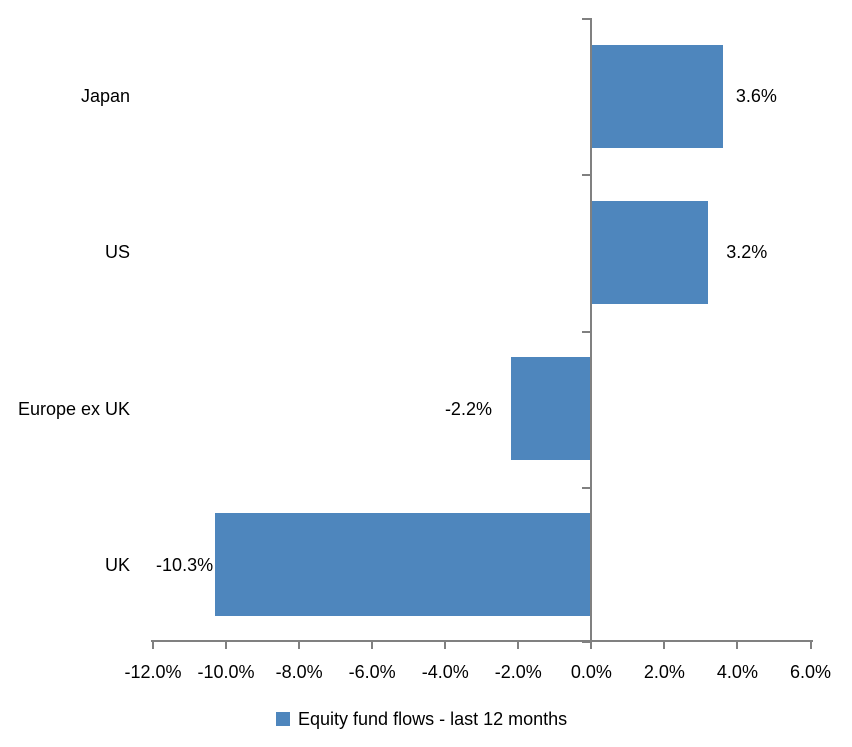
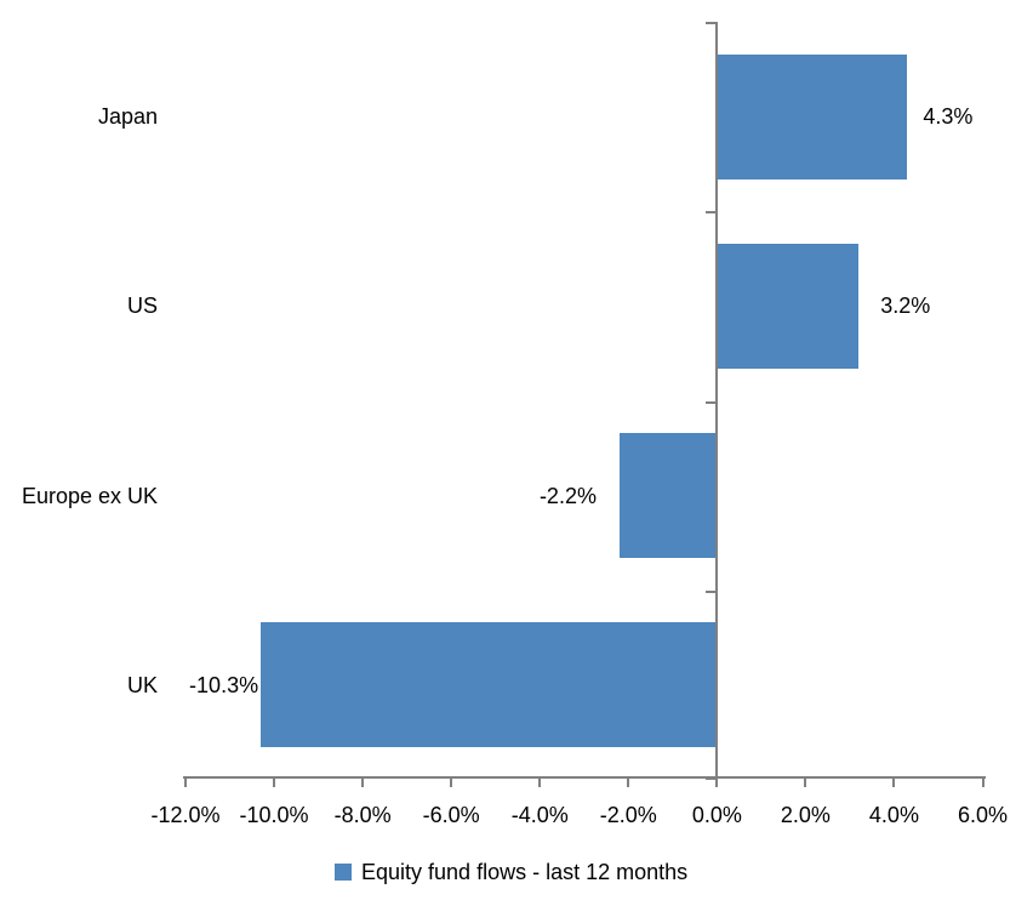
Japan: 3.6% -> 4.3%
